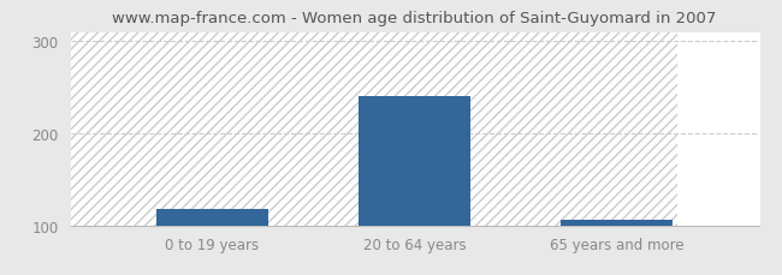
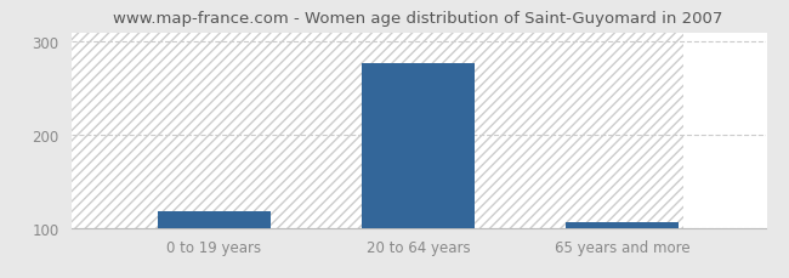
20 to 64 years: 240 -> 277
